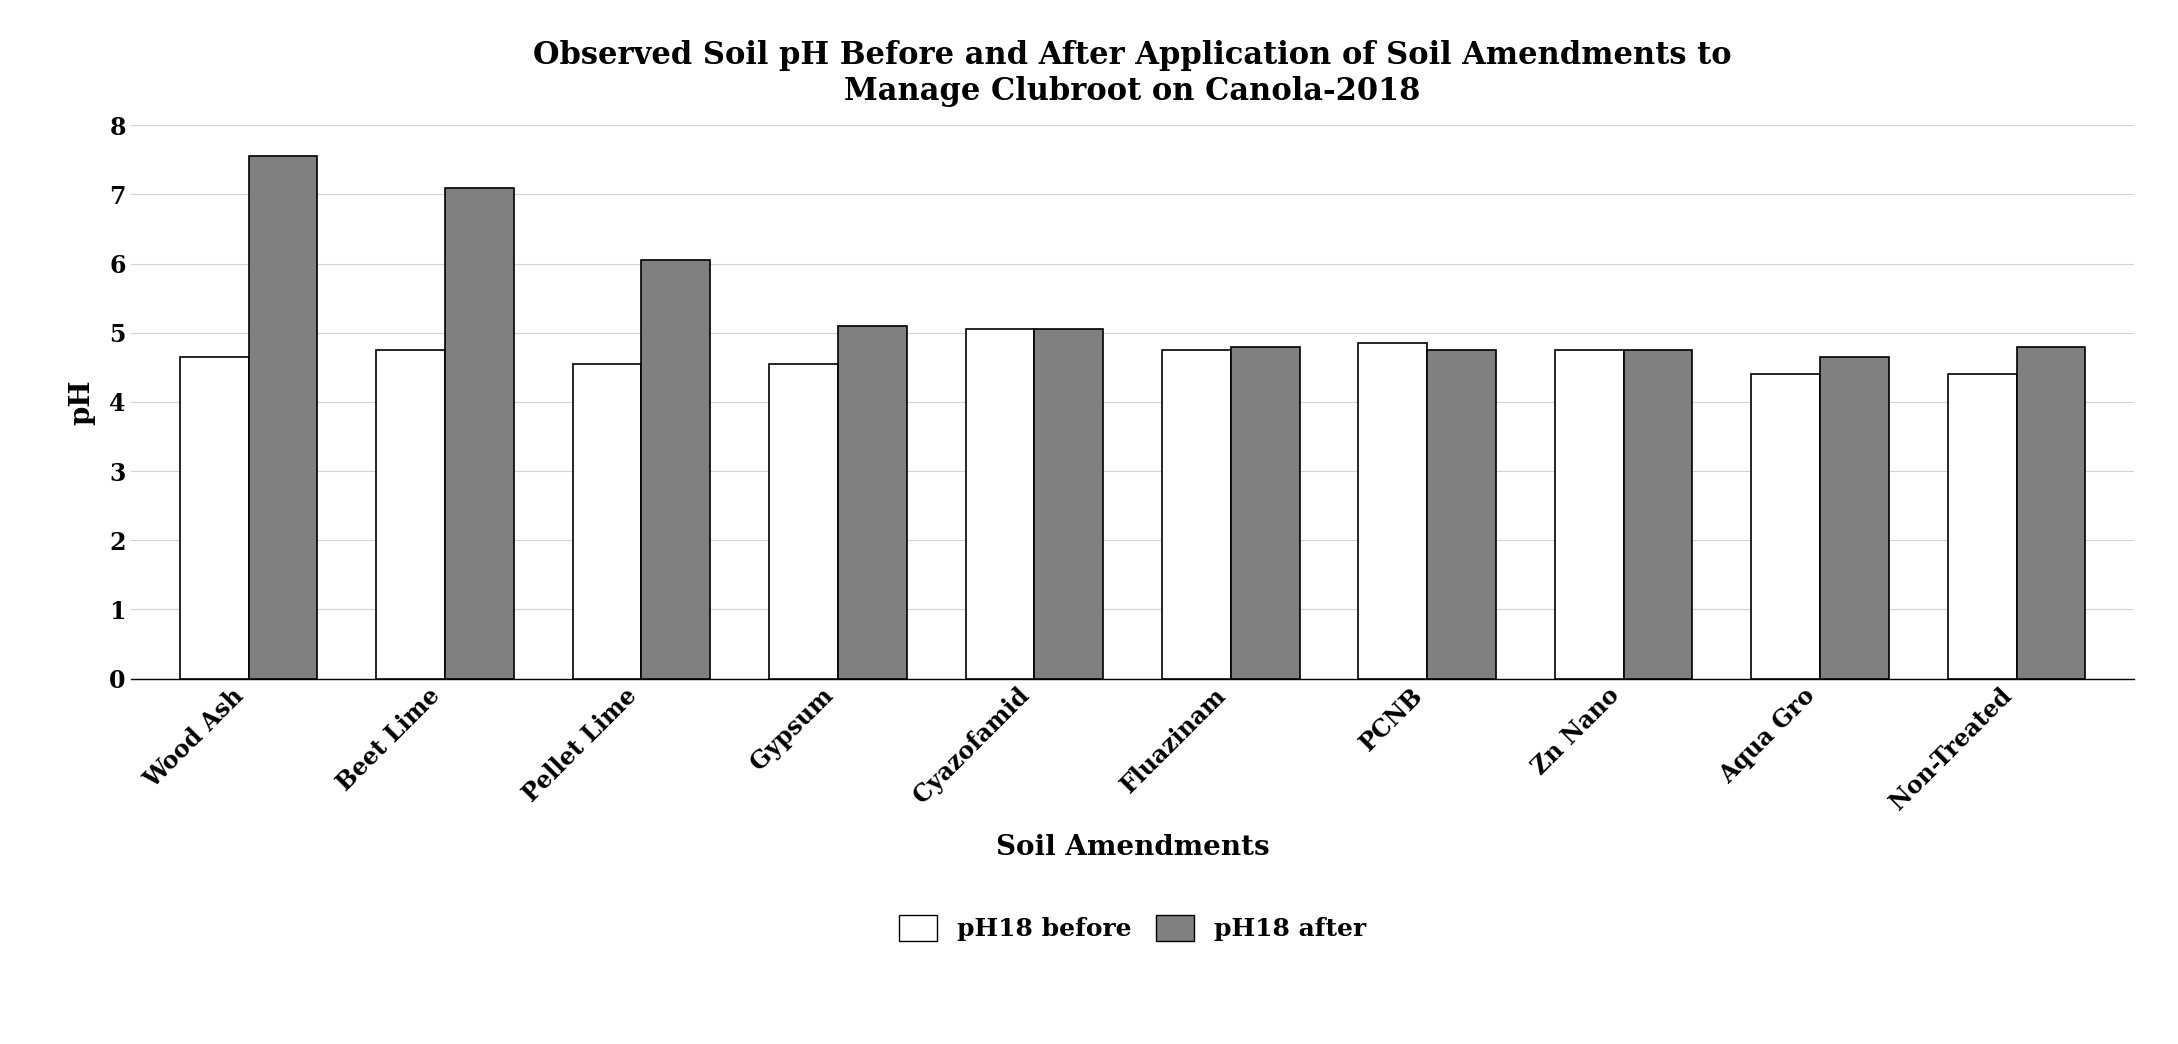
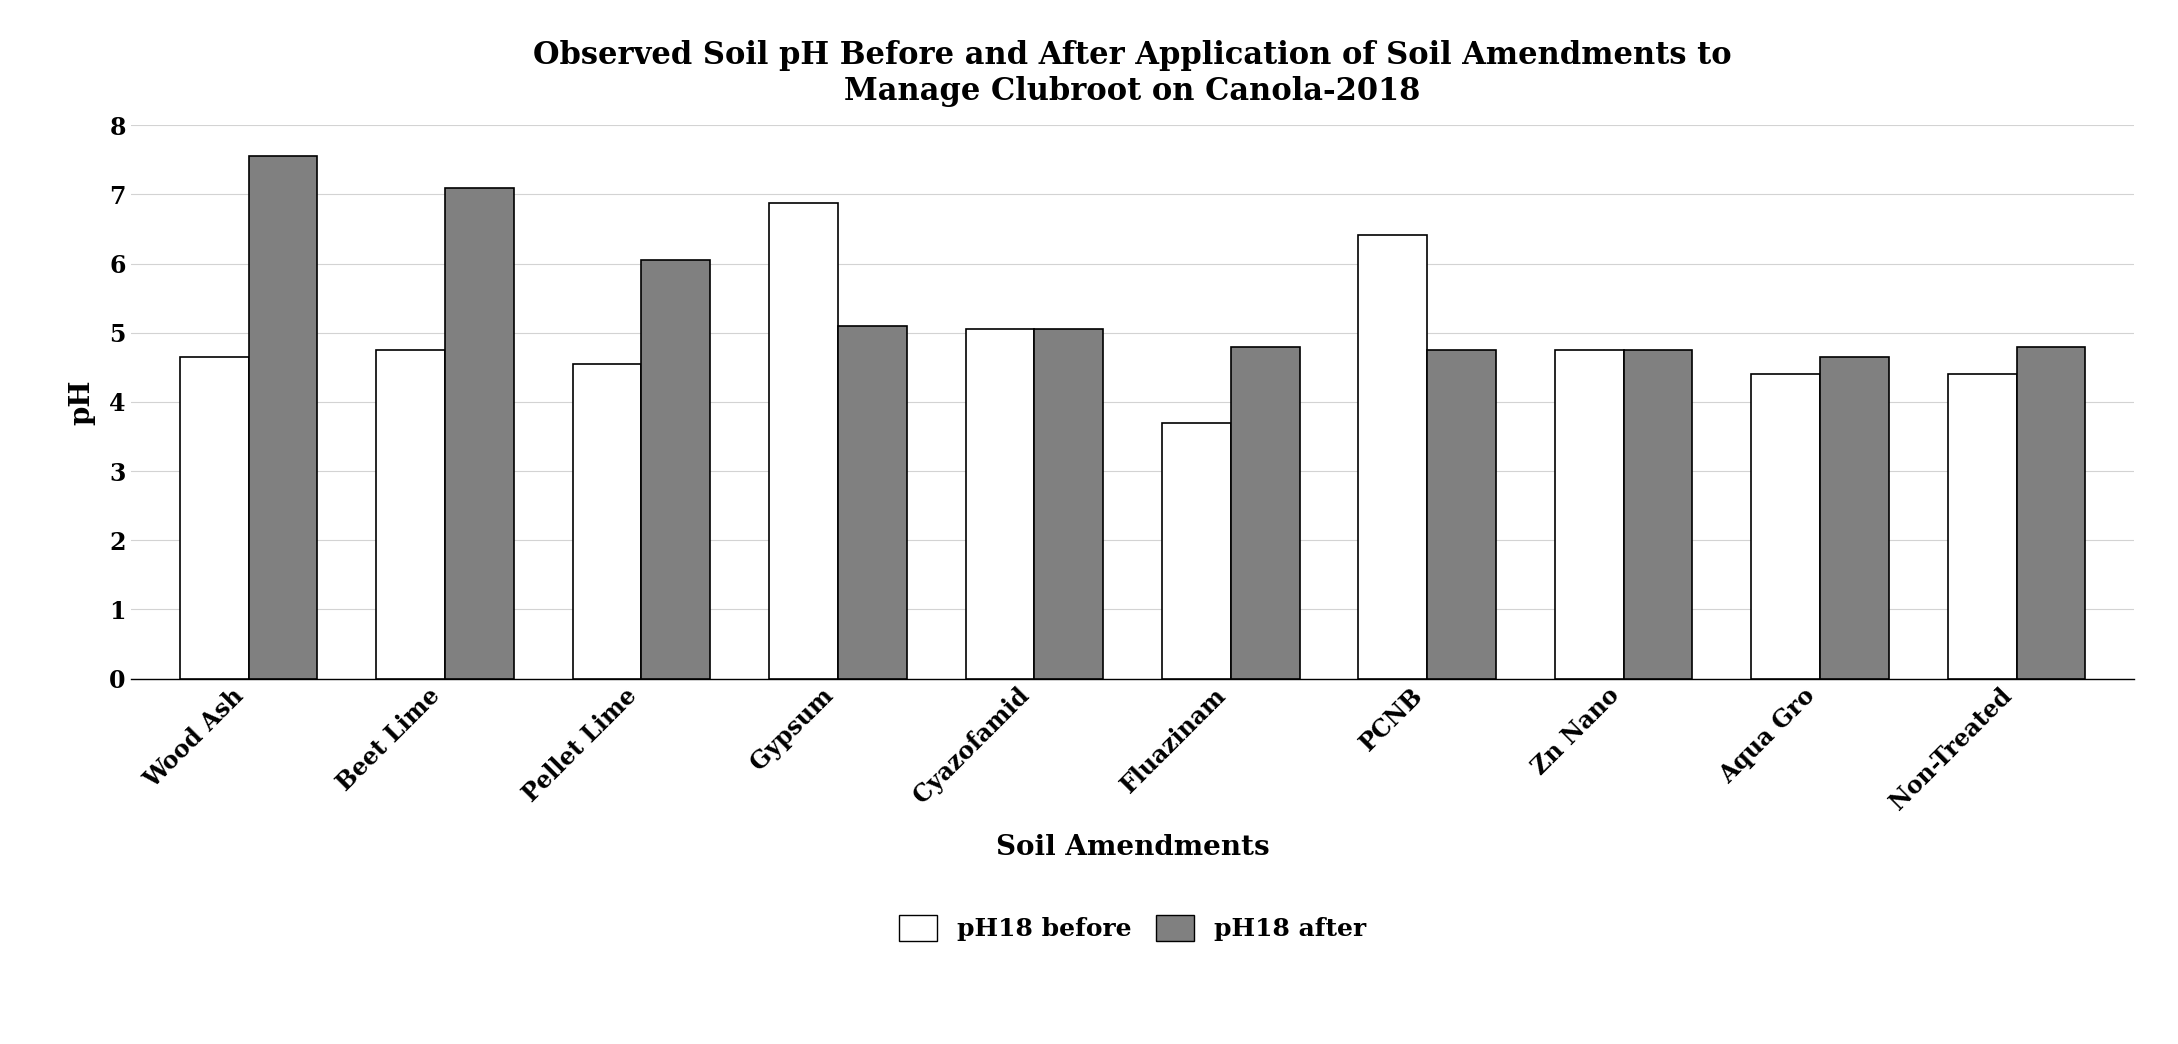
pH18 before/Gypsum: 4.55 -> 6.88
pH18 before/Fluazinam: 4.75 -> 3.70
pH18 before/PCNB: 4.85 -> 6.42
